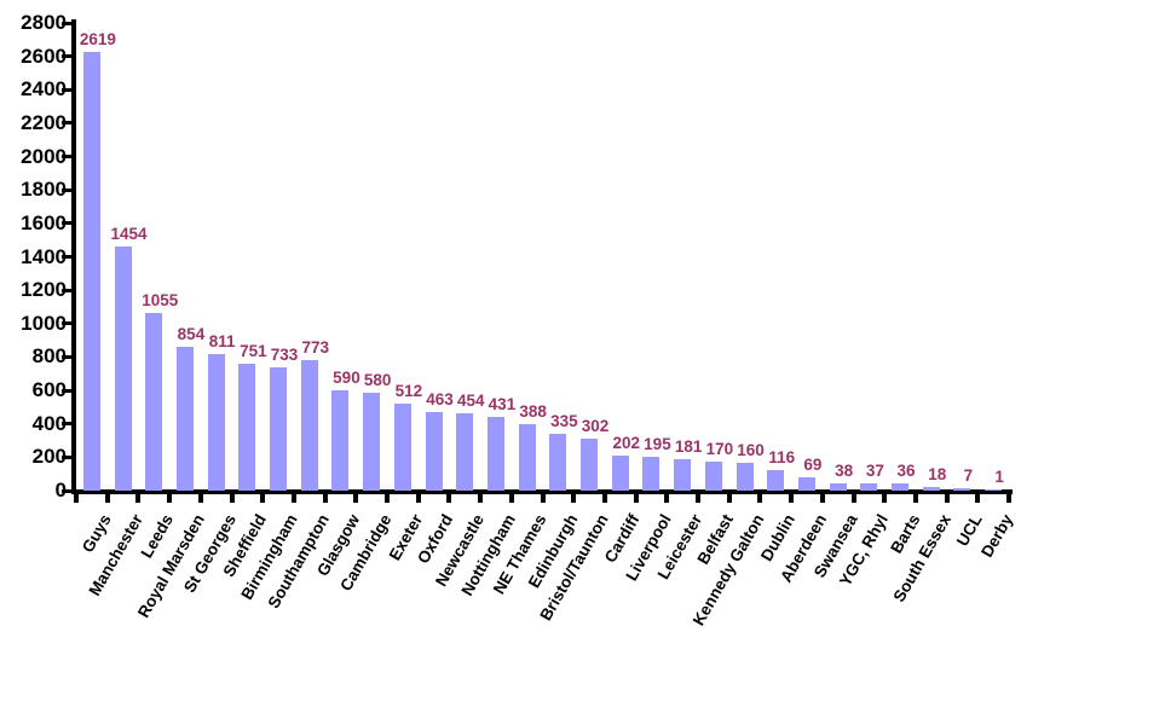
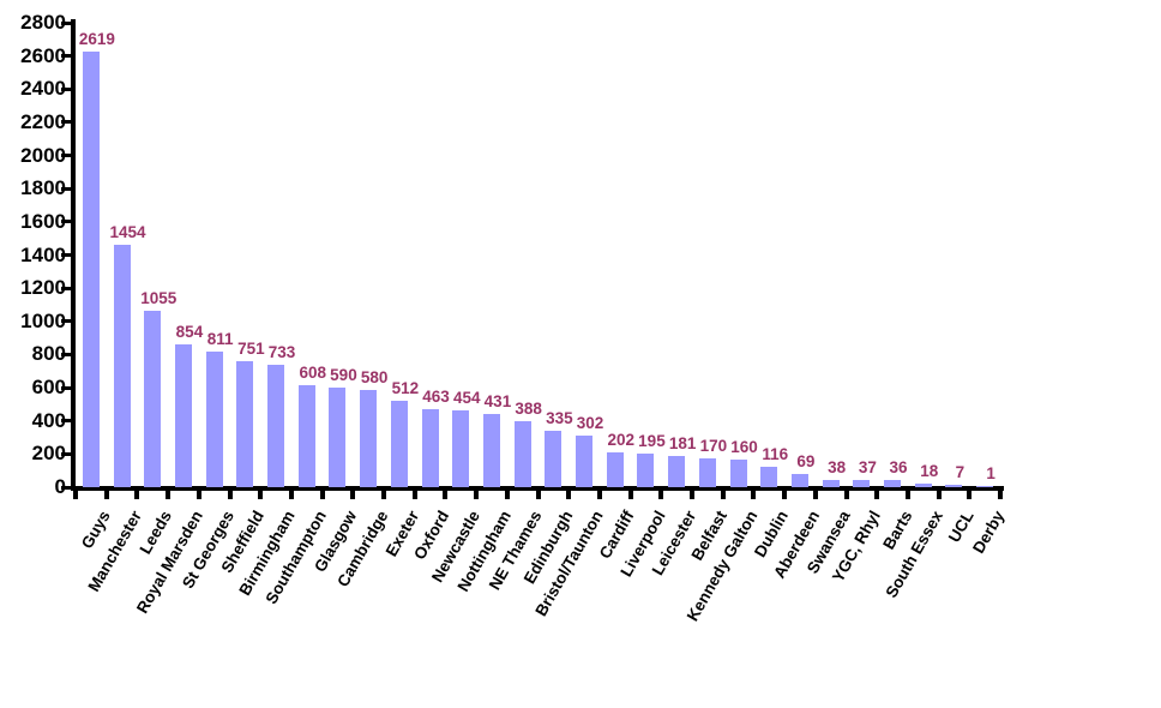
Southampton: 773 -> 608
